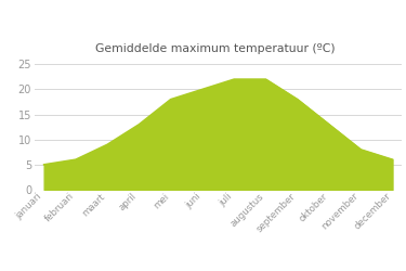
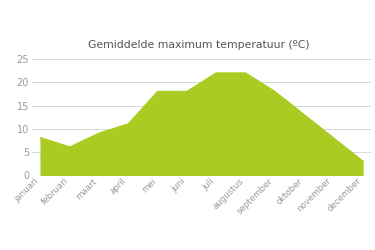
januari: 5 -> 8
april: 13 -> 11
juni: 20 -> 18
december: 6 -> 3
